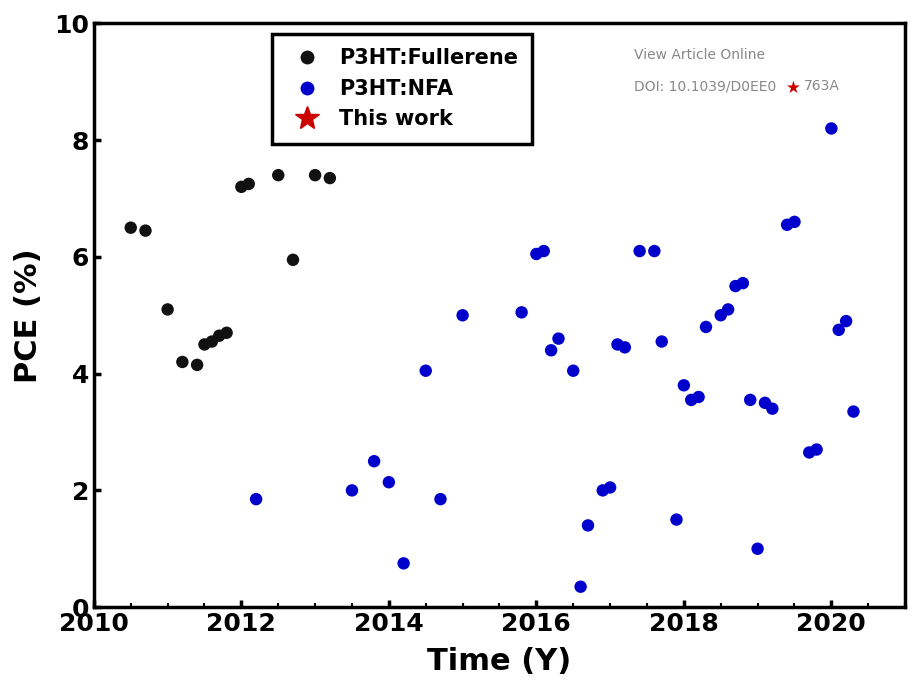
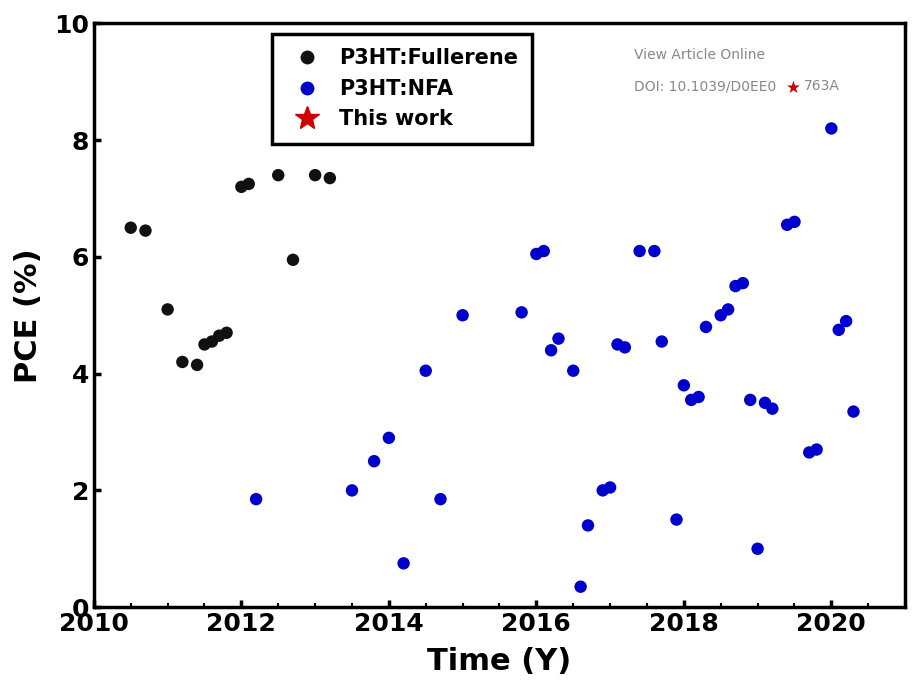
P3HT:NFA/2014: 2.14 -> 2.90
